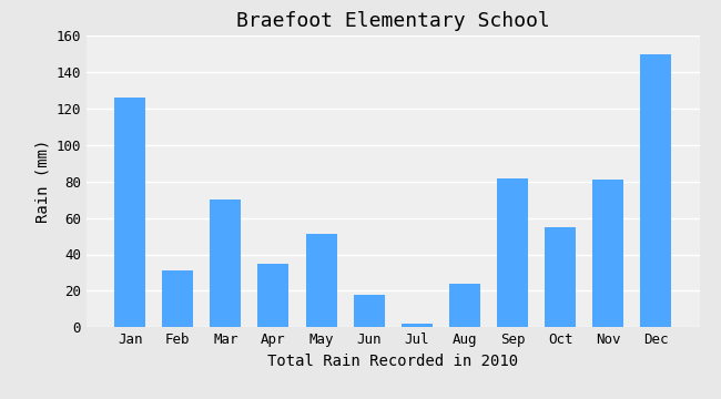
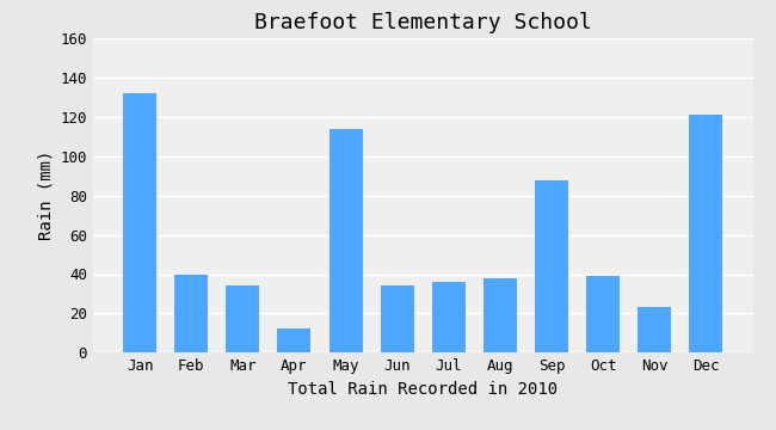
Jan: 126 -> 132
Feb: 31 -> 40
Mar: 70 -> 34
Apr: 35 -> 12
May: 51 -> 114
Jun: 18 -> 34
Jul: 2 -> 36
Aug: 24 -> 38
Sep: 82 -> 88
Oct: 55 -> 39
Nov: 81 -> 23
Dec: 150 -> 121
